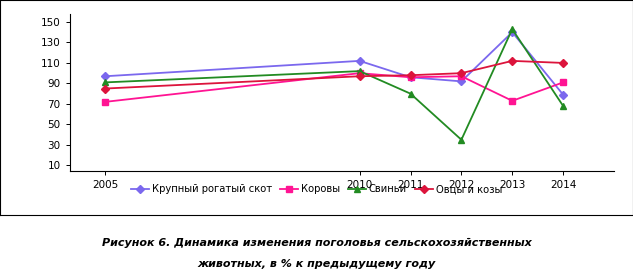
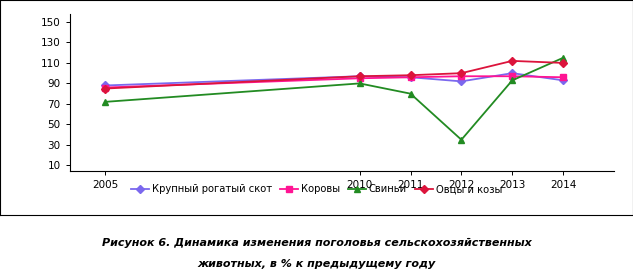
Крупный рогатый скот/2005: 97 -> 88
Коровы/2005: 72 -> 86
Свиньи/2005: 91 -> 72
Крупный рогатый скот/2010: 112 -> 97
Коровы/2010: 100 -> 95
Свиньи/2010: 102 -> 90
Крупный рогатый скот/2013: 140 -> 100
Коровы/2013: 73 -> 97
Свиньи/2013: 143 -> 93
Крупный рогатый скот/2014: 79 -> 93
Коровы/2014: 91 -> 96
Свиньи/2014: 68 -> 115
